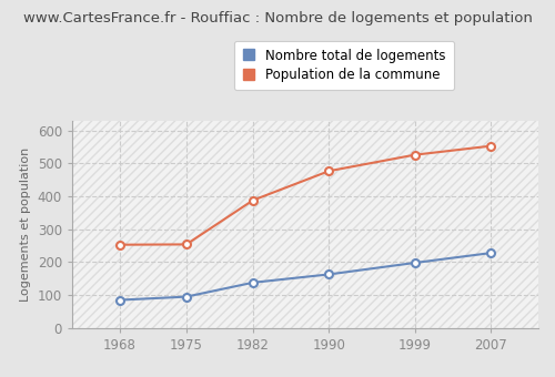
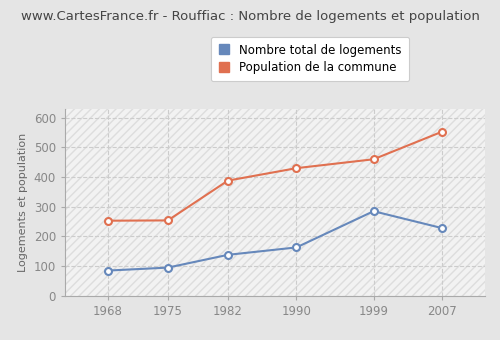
Population de la commune/1990: 477 -> 430
Nombre total de logements/1999: 198 -> 285
Population de la commune/1999: 526 -> 460
